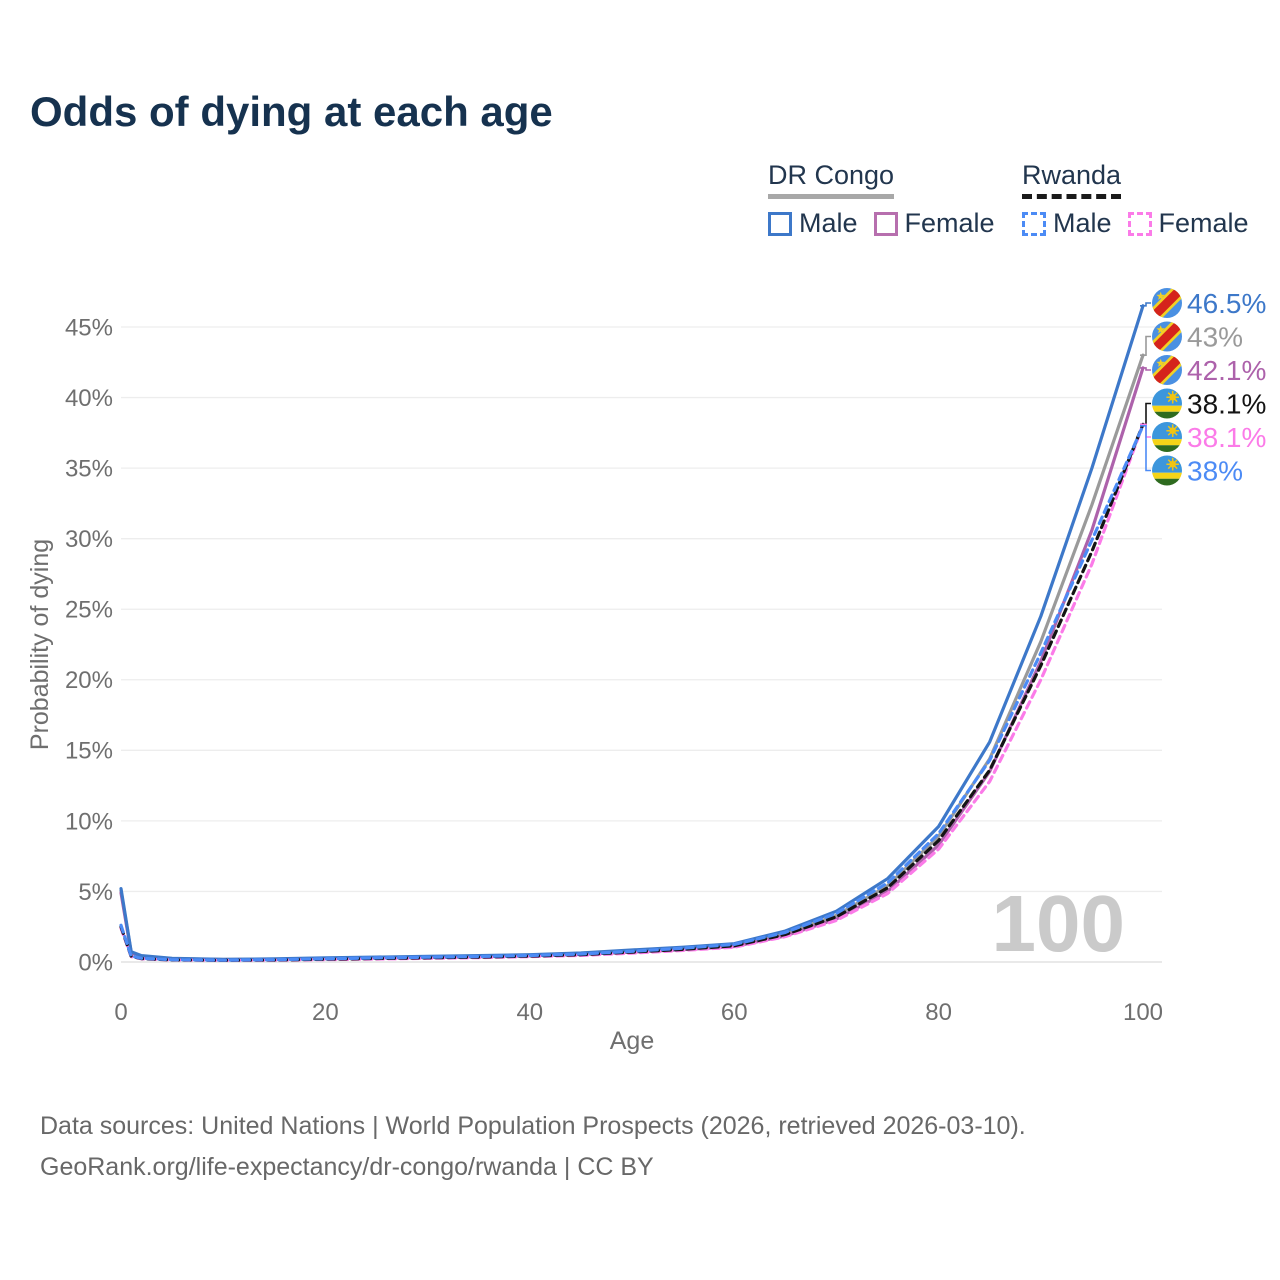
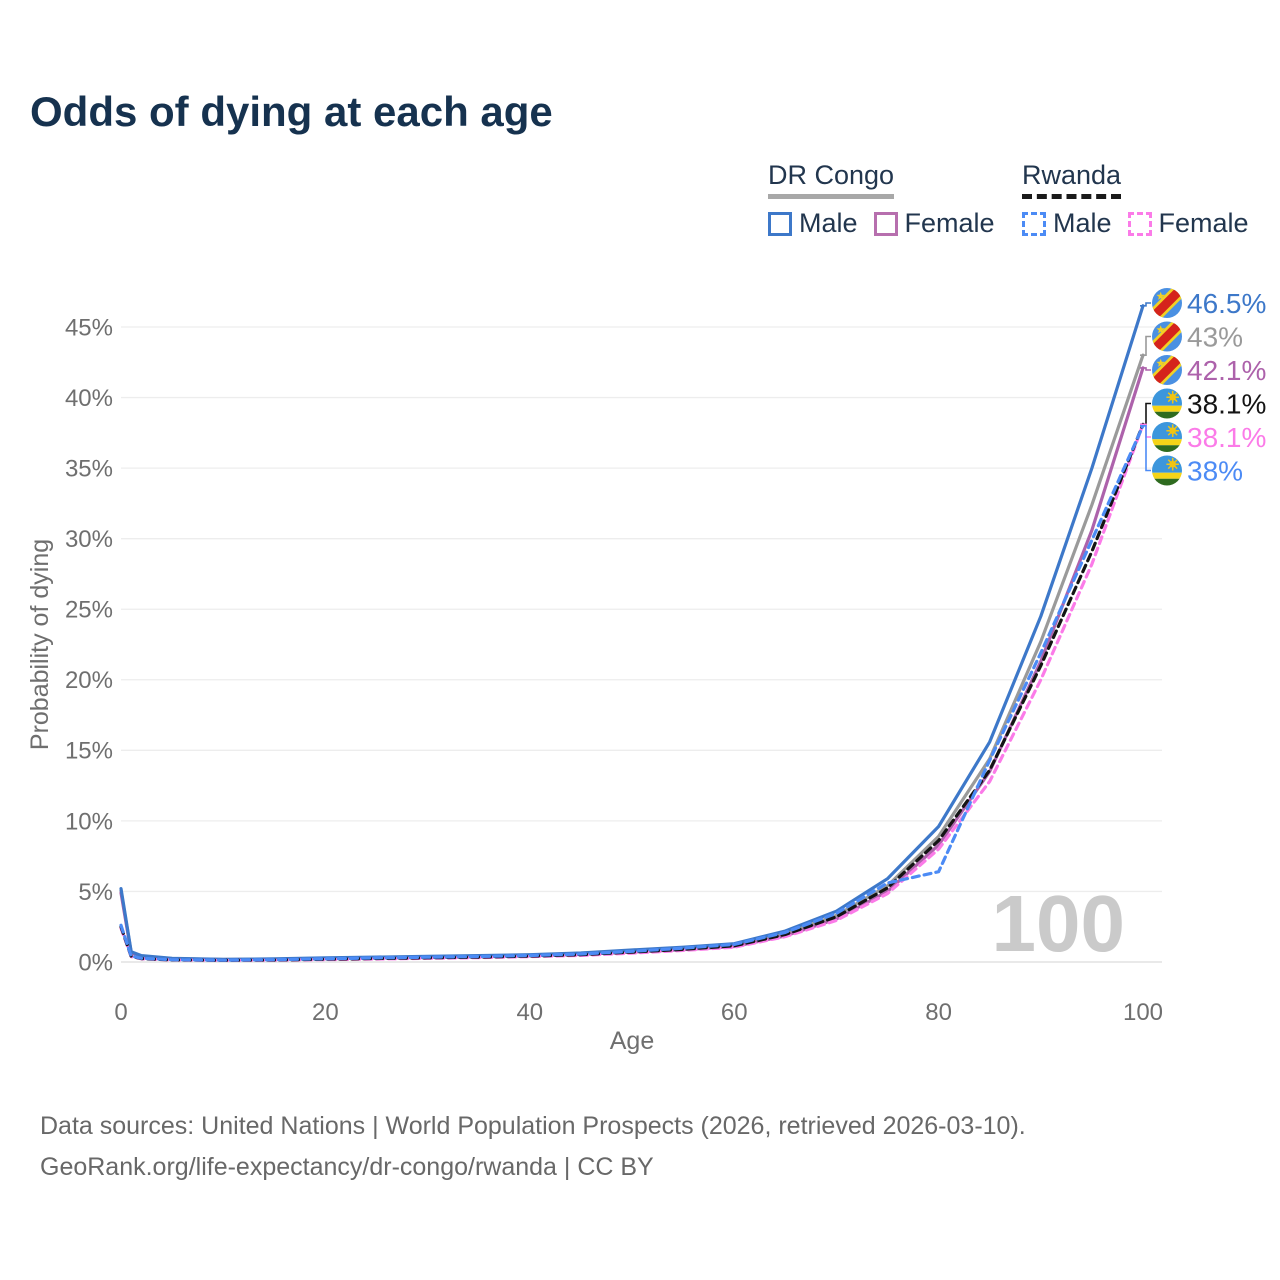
Rwanda Male/80: 9.1% -> 6.4%
